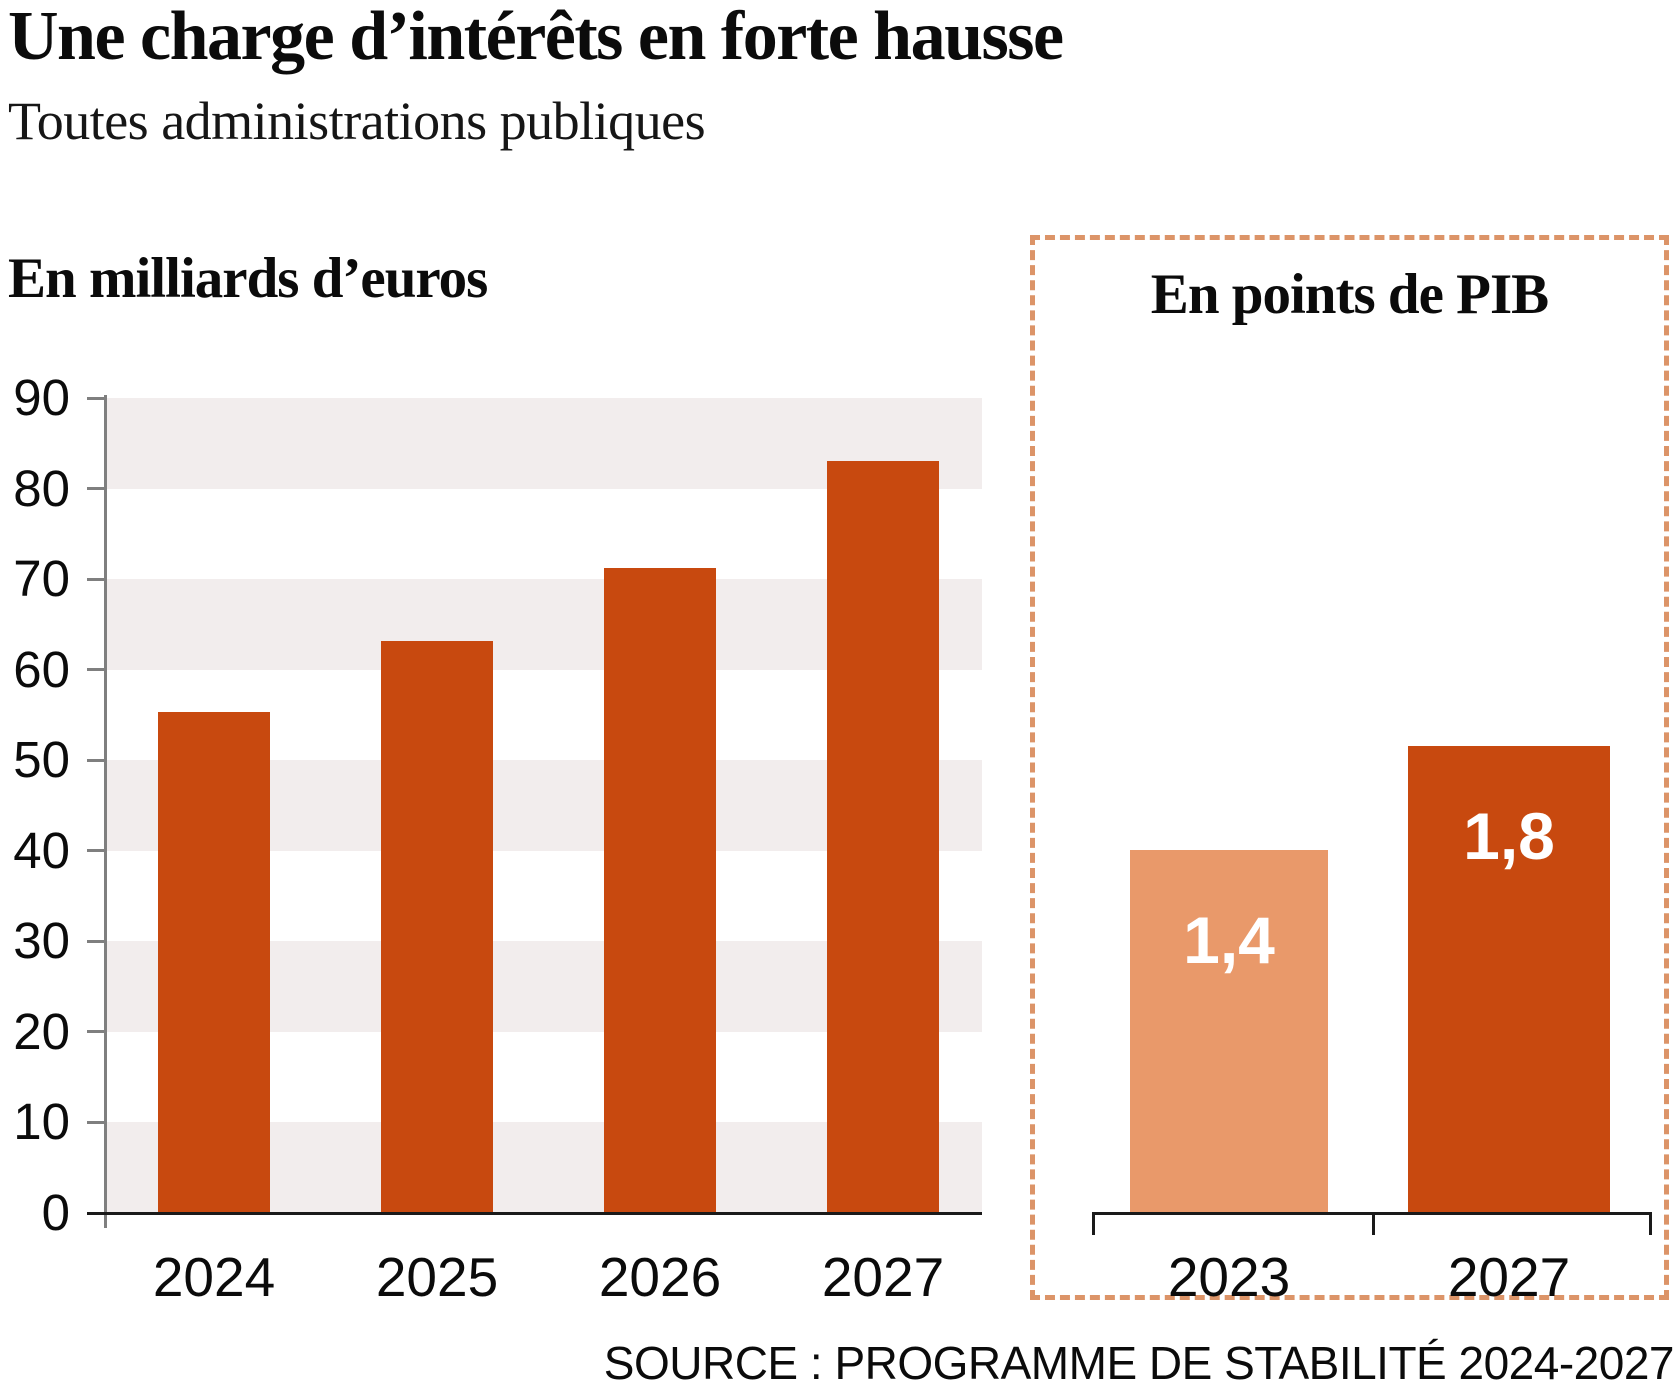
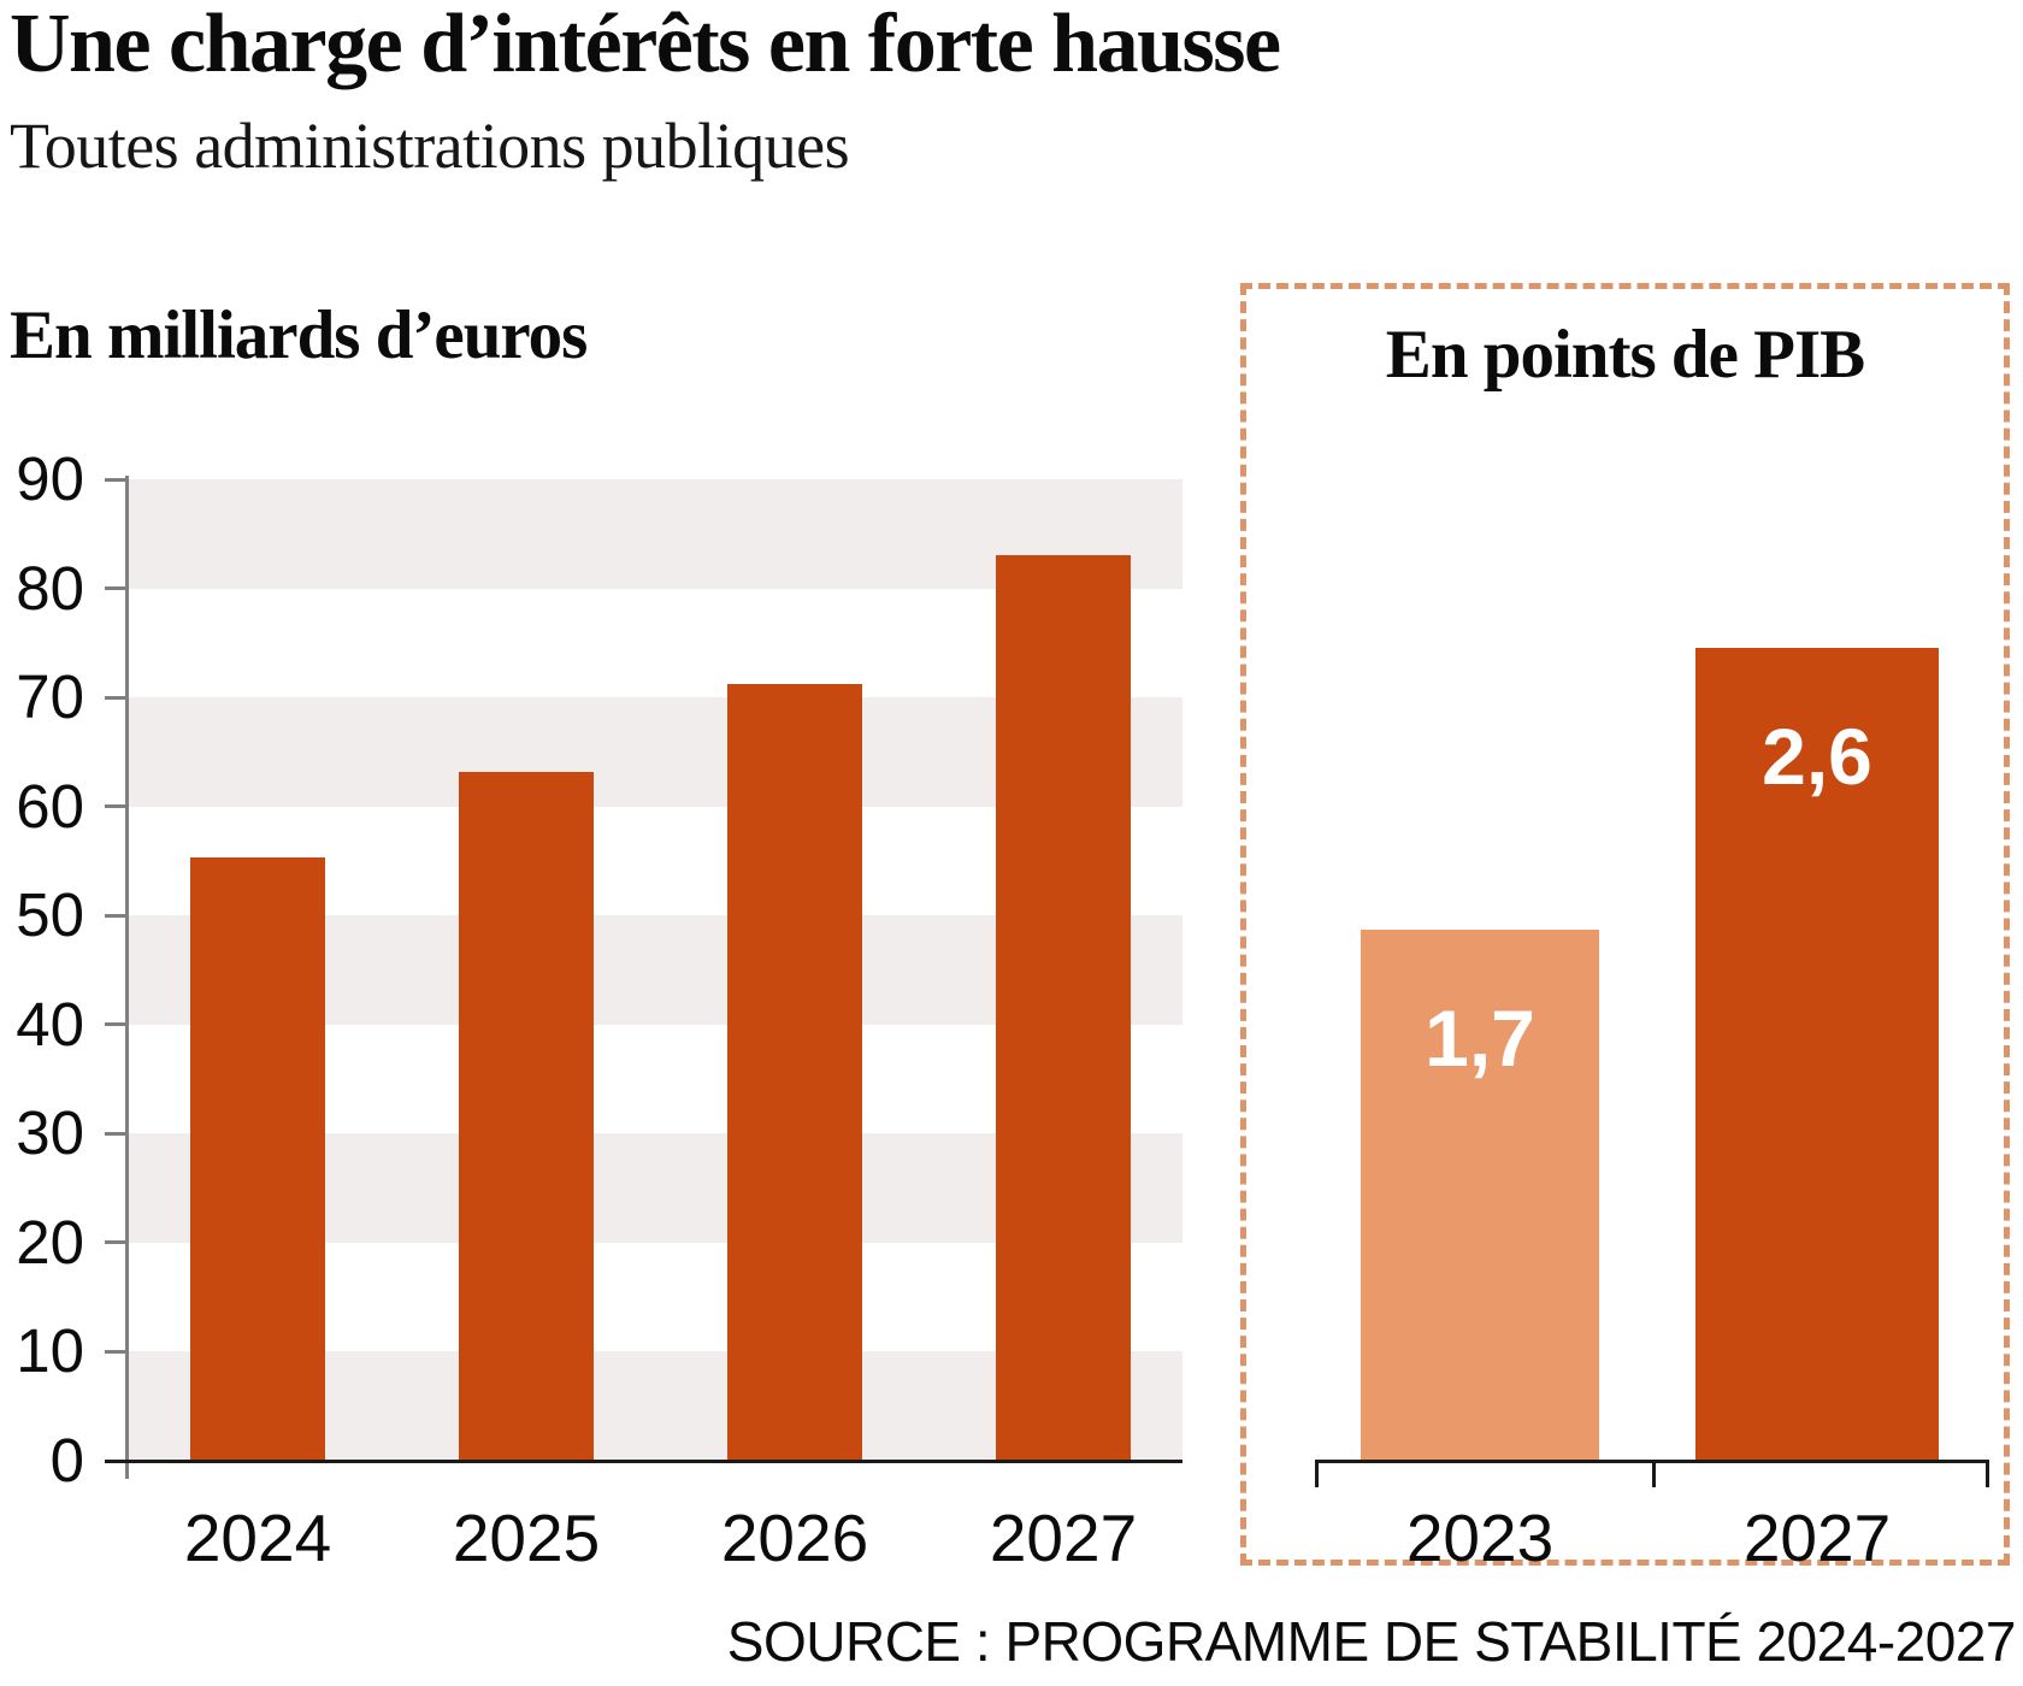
En points de PIB/2023: 1,4 -> 1,7
En points de PIB/2027: 1,8 -> 2,6
